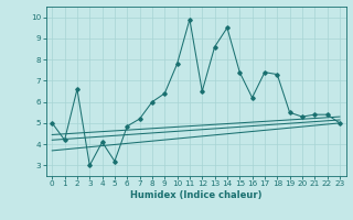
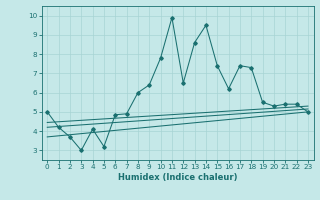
2: 6.6 -> 3.7
7: 5.2 -> 4.9
